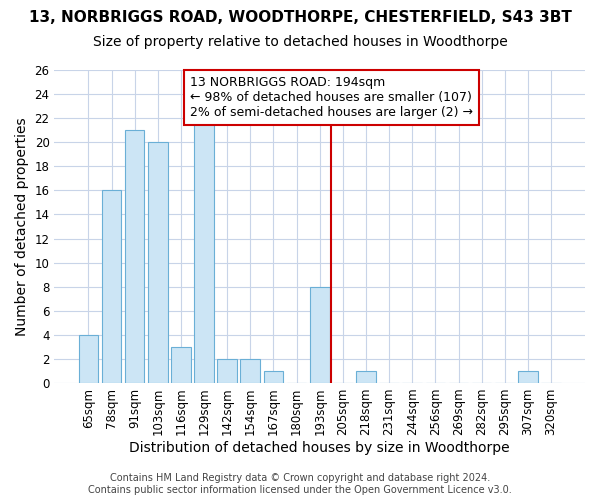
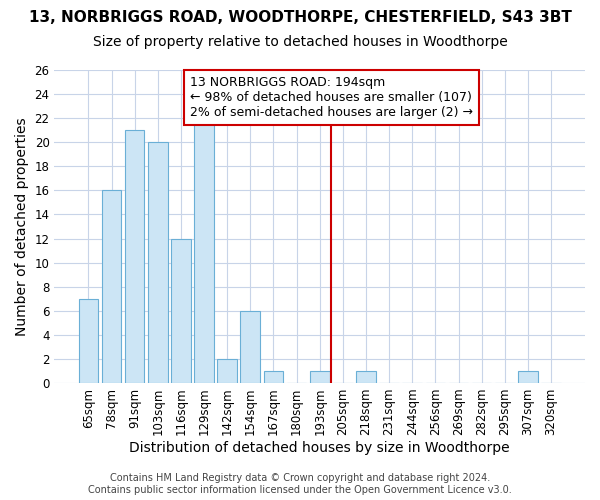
65sqm: 4 -> 7
116sqm: 3 -> 12
154sqm: 2 -> 6
193sqm: 8 -> 1
